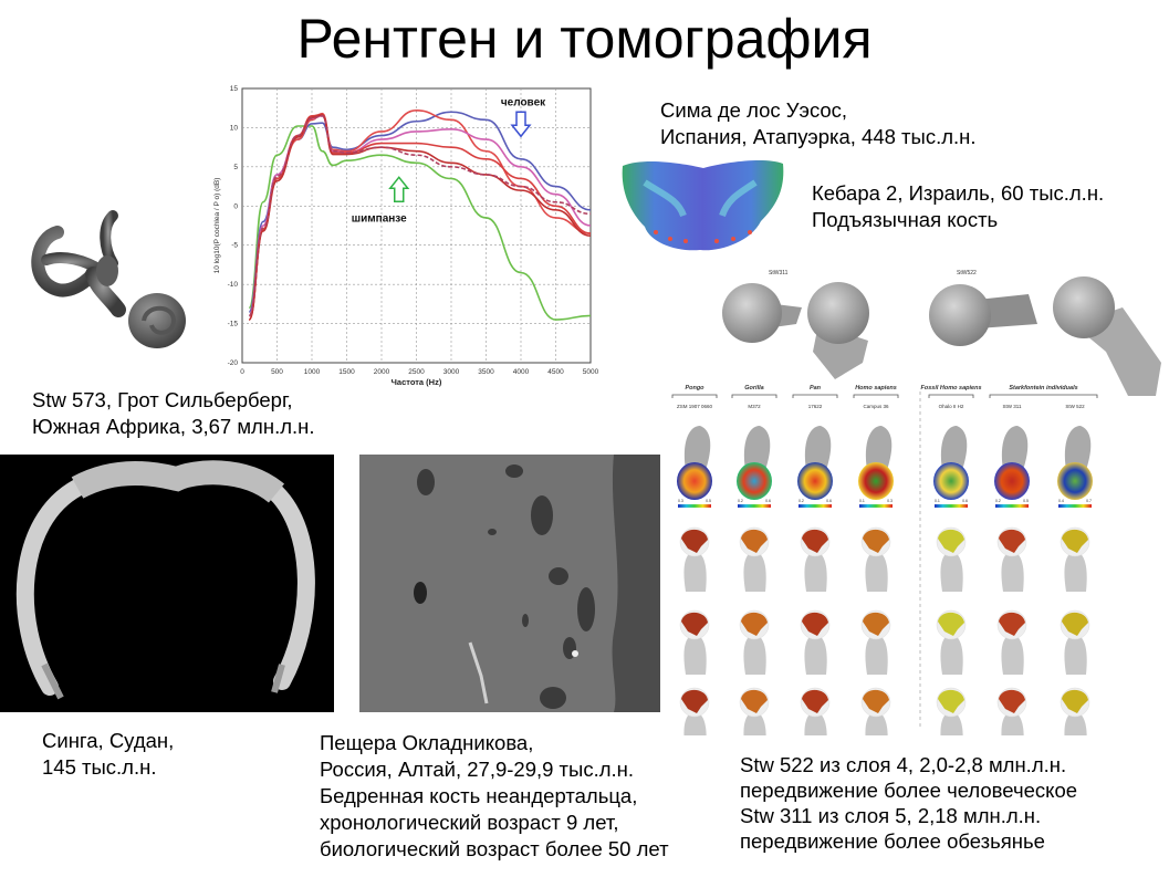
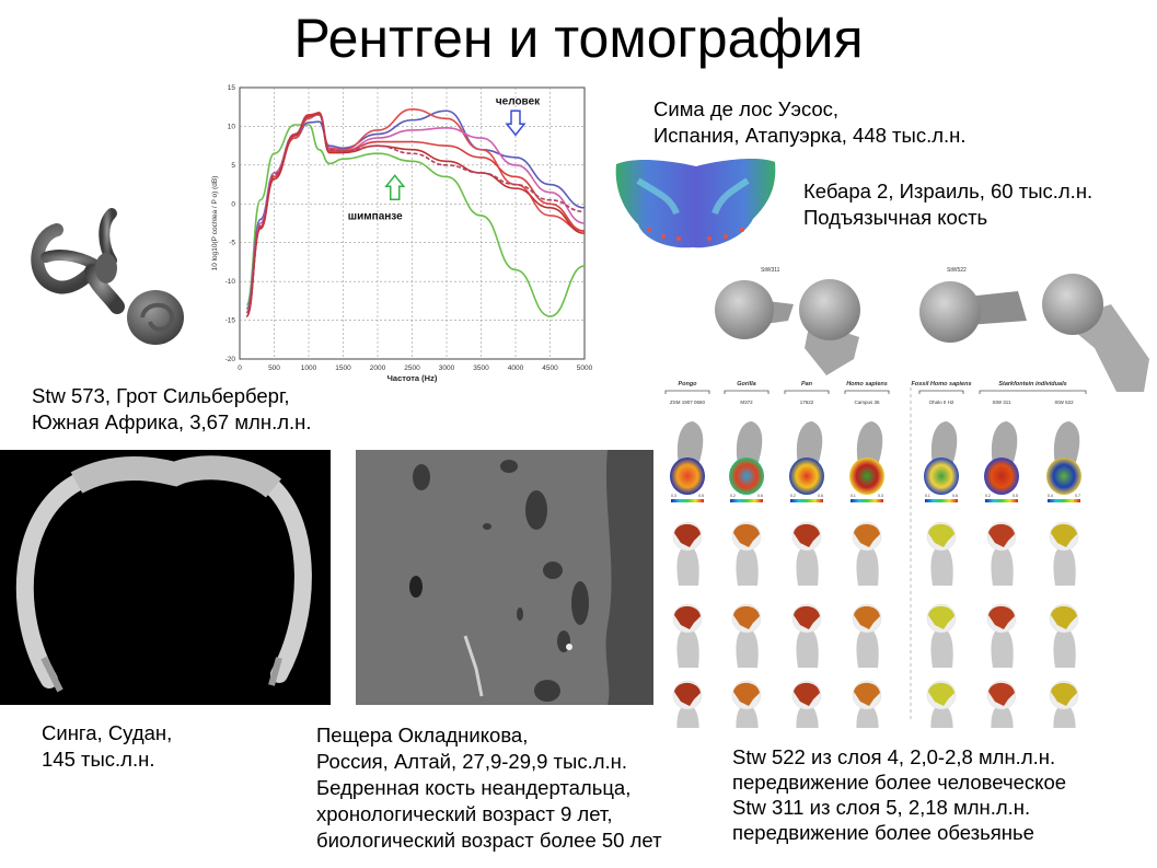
человек/3500: 11 -> 7
шимпанзе/5000: -14 -> -8
